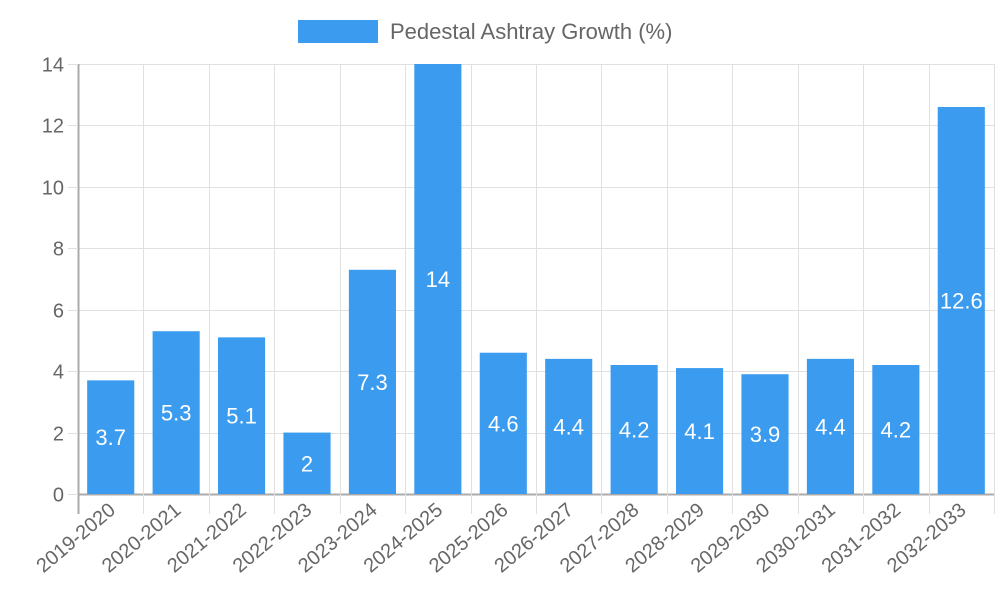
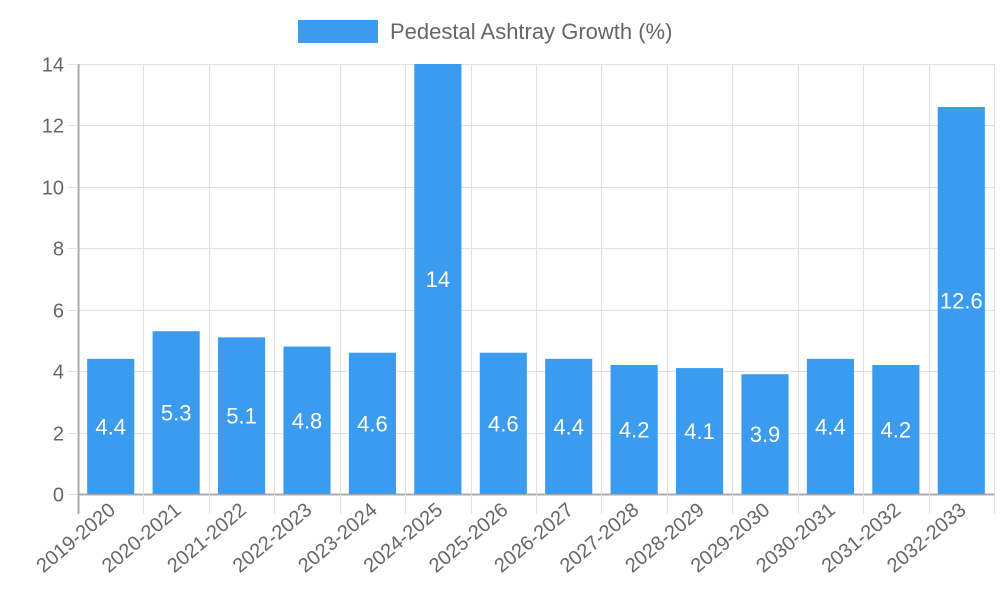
2019-2020: 3.7 -> 4.4
2022-2023: 2 -> 4.8
2023-2024: 7.3 -> 4.6
